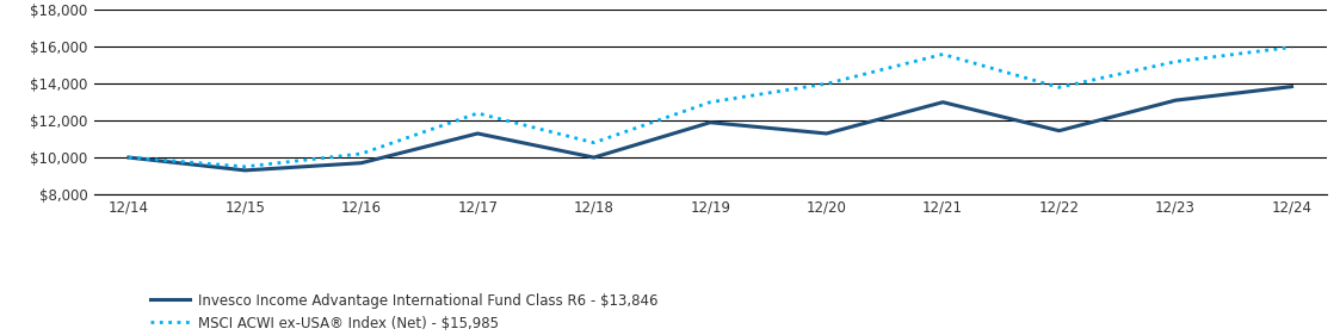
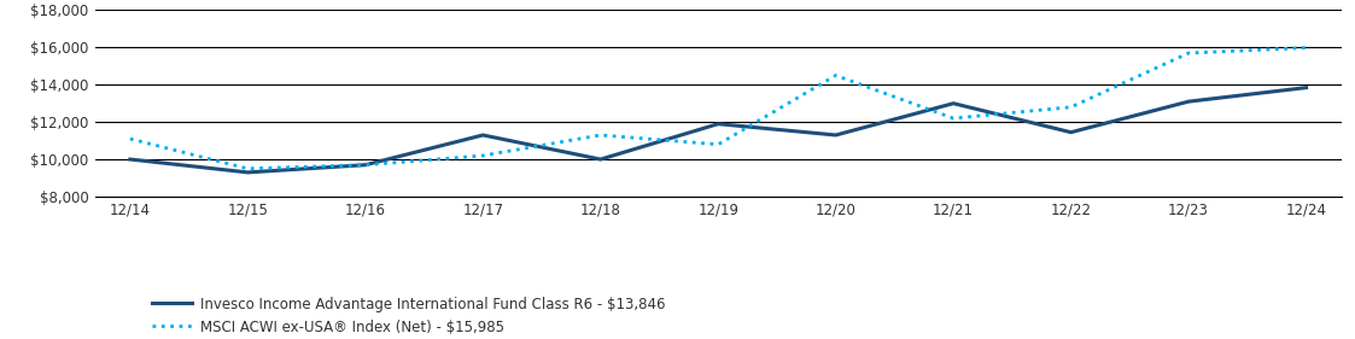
MSCI ACWI ex-USA® Index (Net) - $15,985/12/14: $10,000 -> $11,100
MSCI ACWI ex-USA® Index (Net) - $15,985/12/16: $10,200 -> $9,700
MSCI ACWI ex-USA® Index (Net) - $15,985/12/17: $12,400 -> $10,200
MSCI ACWI ex-USA® Index (Net) - $15,985/12/18: $10,800 -> $11,300
MSCI ACWI ex-USA® Index (Net) - $15,985/12/19: $13,000 -> $10,800
MSCI ACWI ex-USA® Index (Net) - $15,985/12/20: $14,000 -> $14,500
MSCI ACWI ex-USA® Index (Net) - $15,985/12/21: $15,600 -> $12,200
MSCI ACWI ex-USA® Index (Net) - $15,985/12/22: $13,800 -> $12,800
MSCI ACWI ex-USA® Index (Net) - $15,985/12/23: $15,200 -> $15,700
